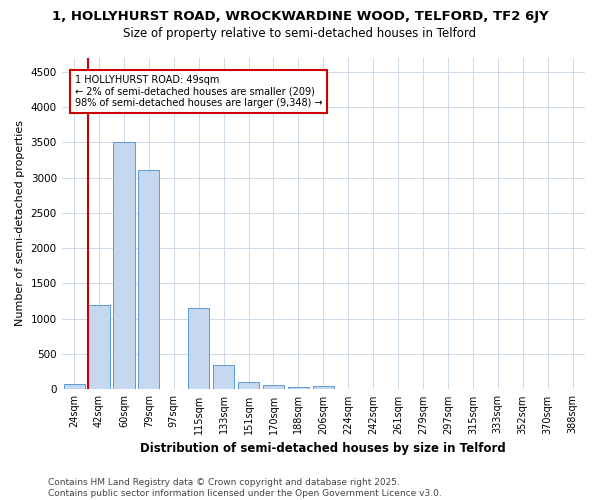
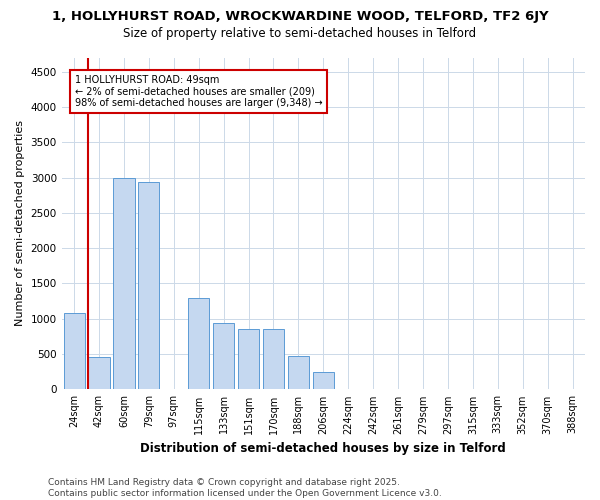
24sqm: 80 -> 1080
42sqm: 1200 -> 460
60sqm: 3500 -> 3000
79sqm: 3100 -> 2940
115sqm: 1150 -> 1300
133sqm: 350 -> 940
151sqm: 110 -> 860
170sqm: 60 -> 860
188sqm: 40 -> 480
206sqm: 50 -> 240
